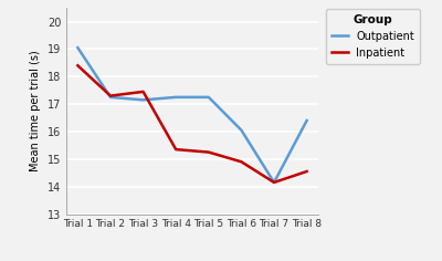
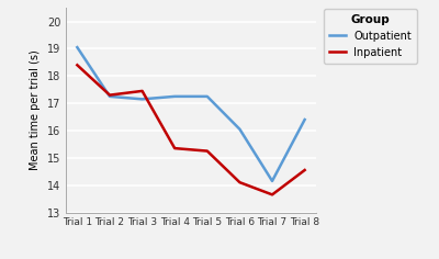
Inpatient/Trial 6: 14.90 -> 14.10
Inpatient/Trial 7: 14.15 -> 13.65
